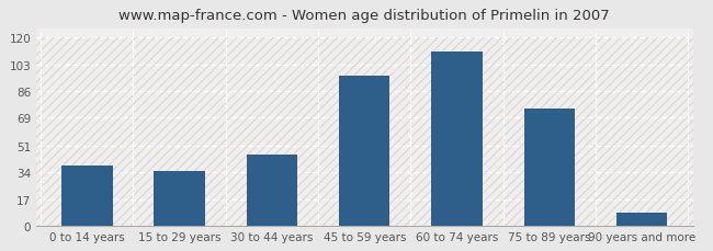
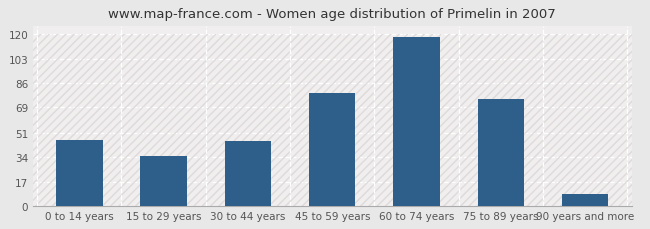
0 to 14 years: 38 -> 46
45 to 59 years: 96 -> 79
60 to 74 years: 111 -> 118
